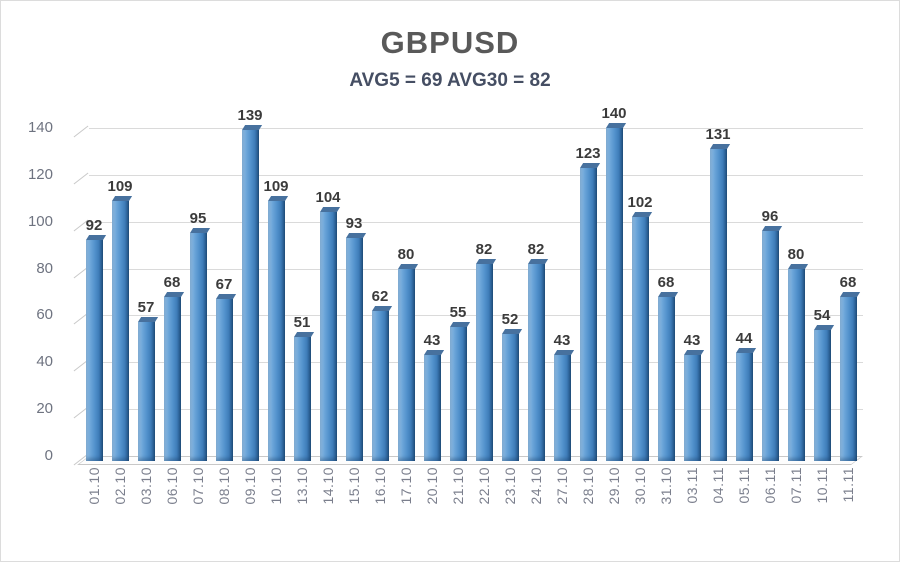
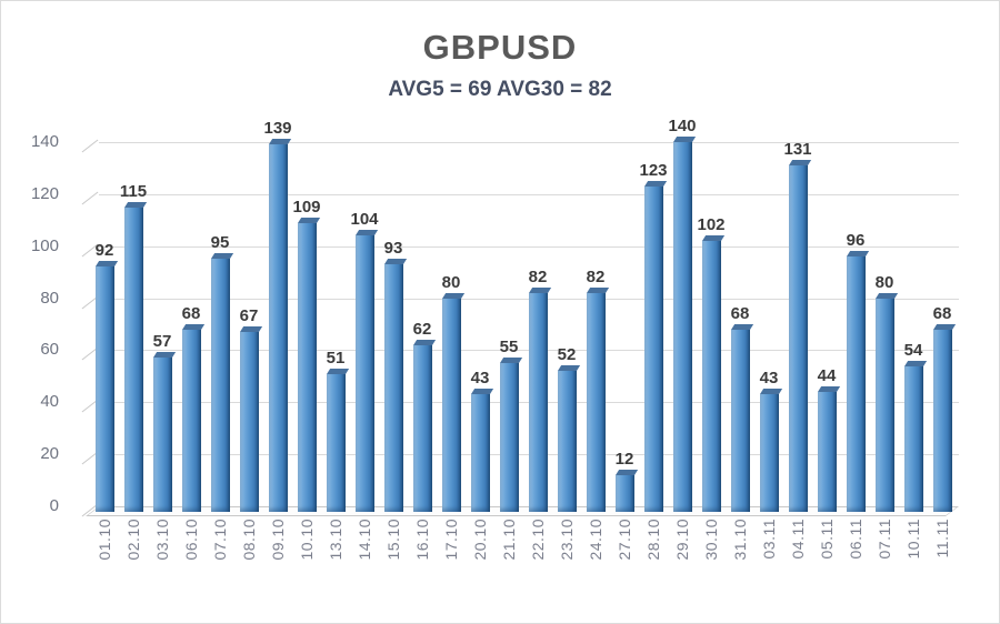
02.10: 109 -> 115
27.10: 43 -> 12
